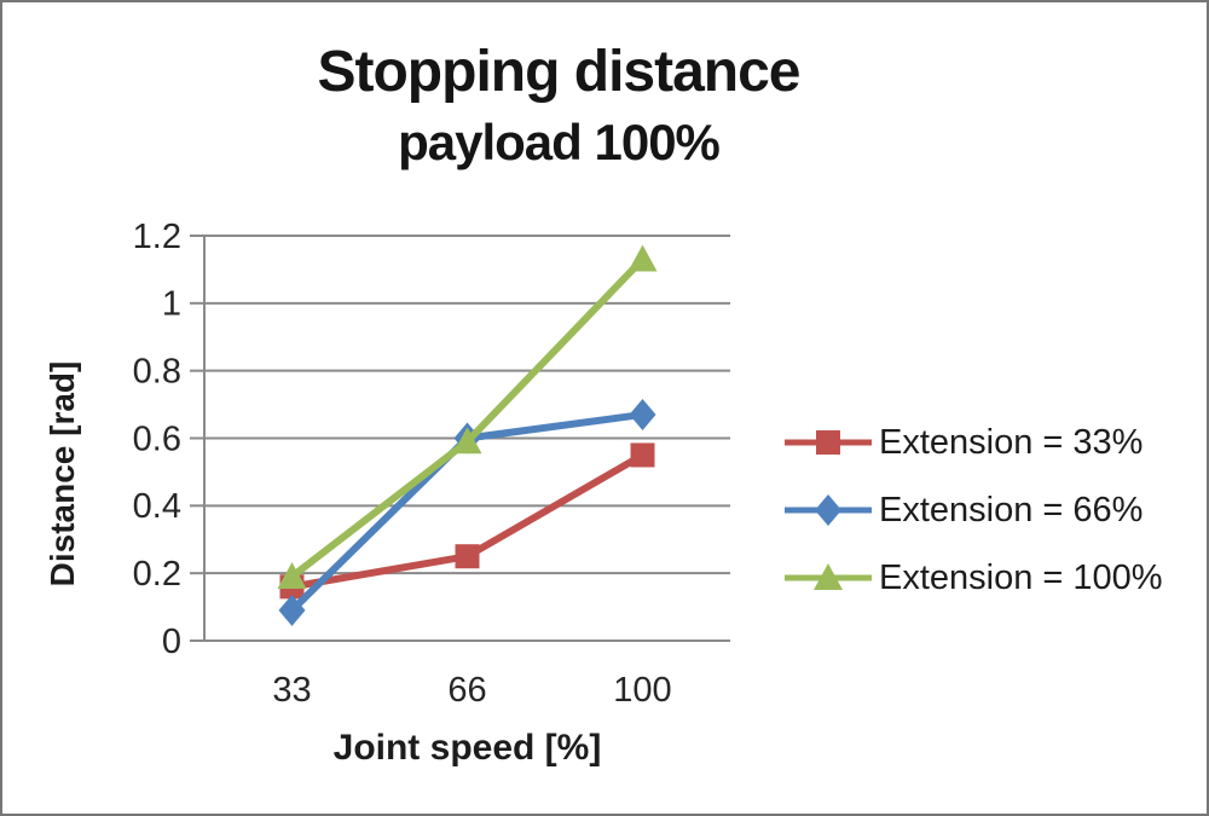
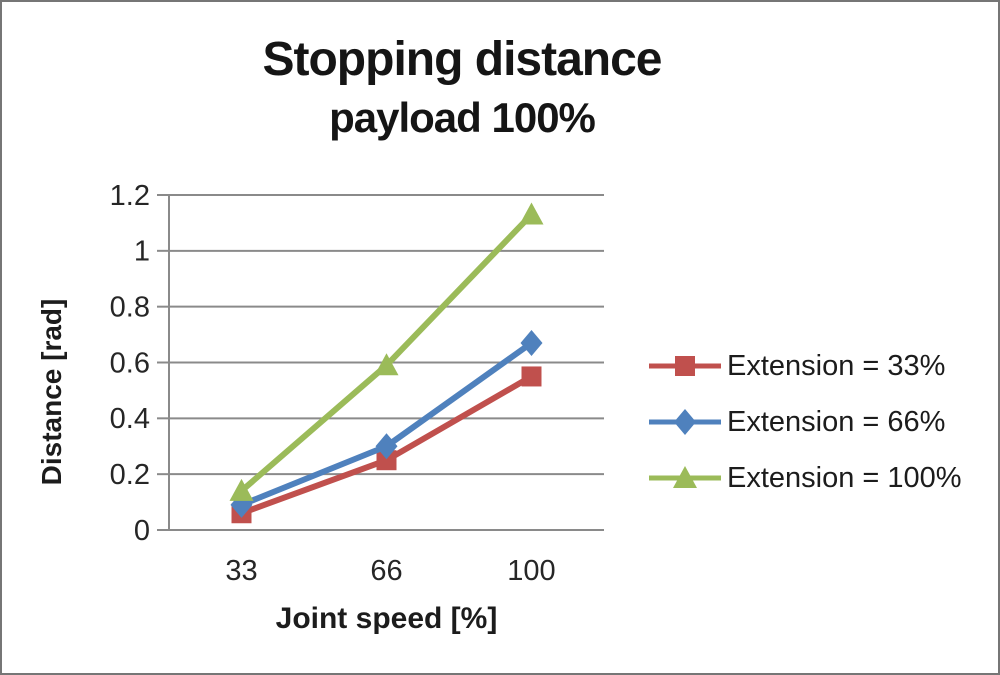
Extension = 33%/33: 0.16 -> 0.06
Extension = 100%/33: 0.19 -> 0.14
Extension = 66%/66: 0.60 -> 0.30
